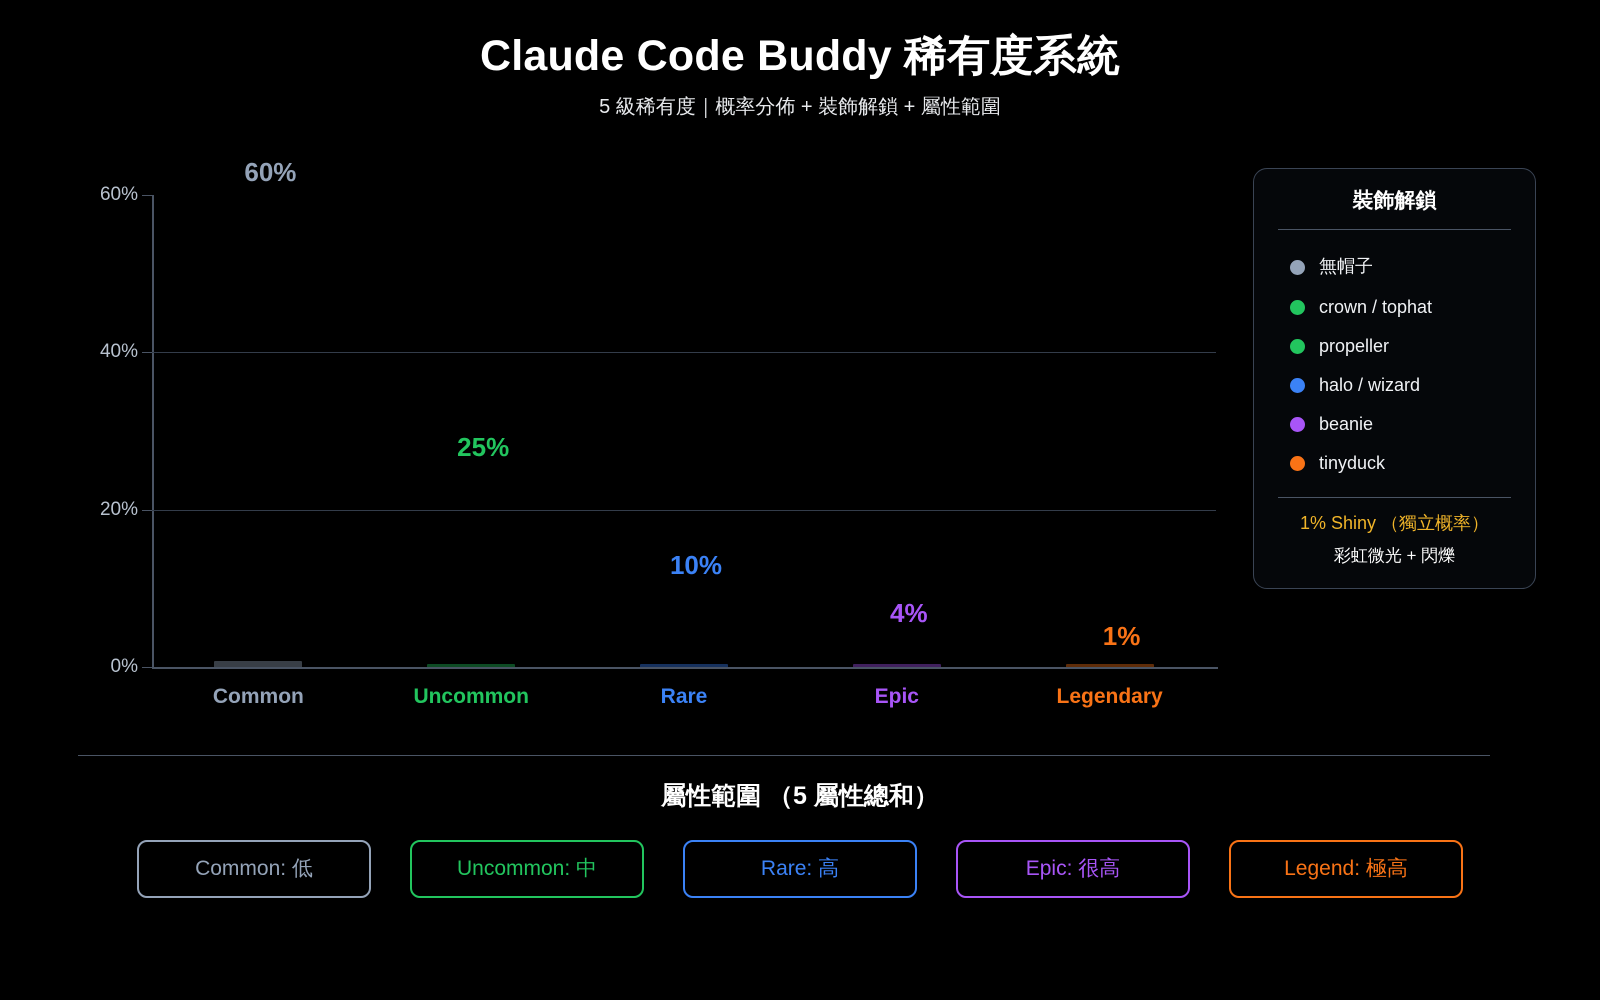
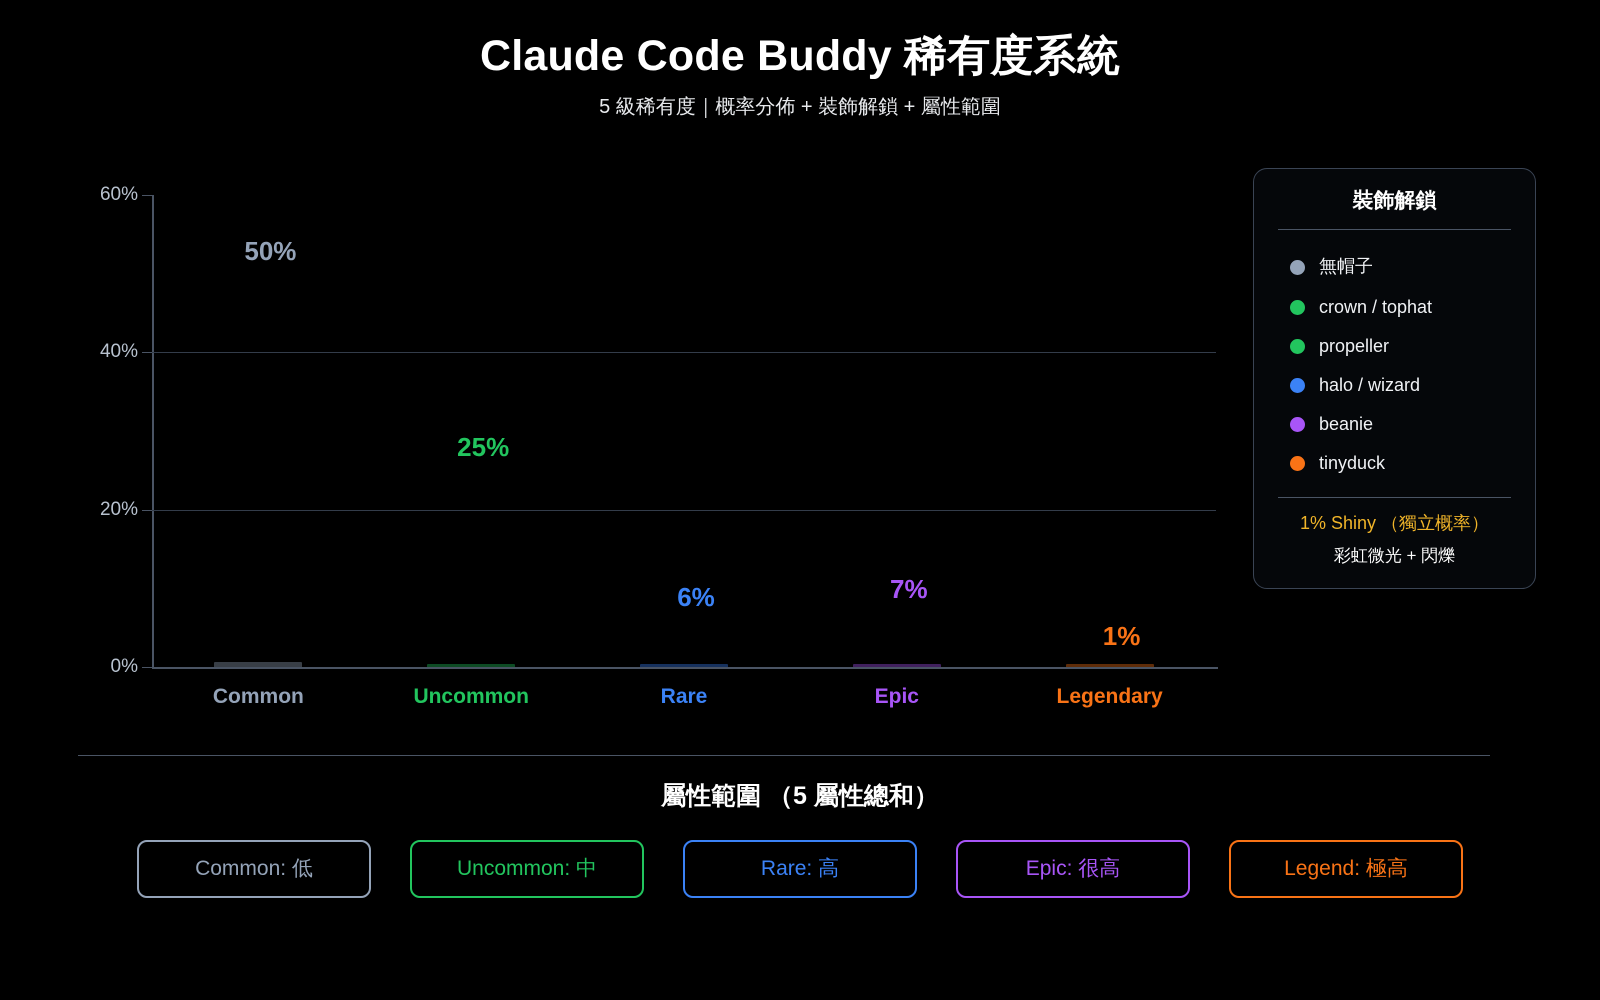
Common: 60% -> 50%
Rare: 10% -> 6%
Epic: 4% -> 7%
